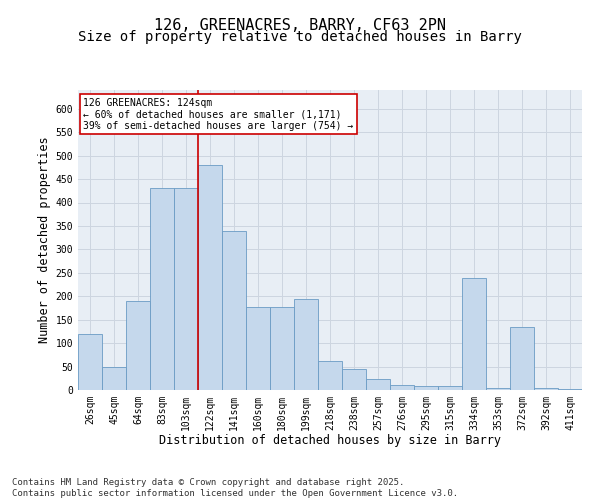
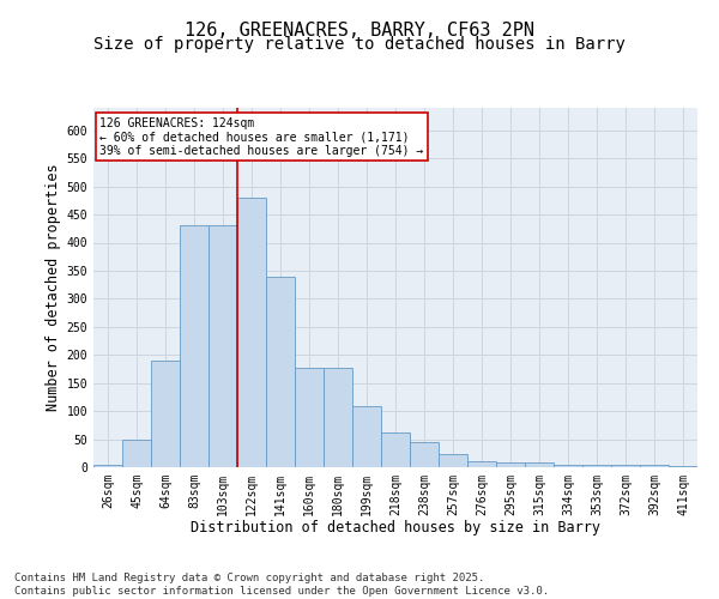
26sqm: 120 -> 5
199sqm: 195 -> 108
334sqm: 240 -> 5
372sqm: 135 -> 4
